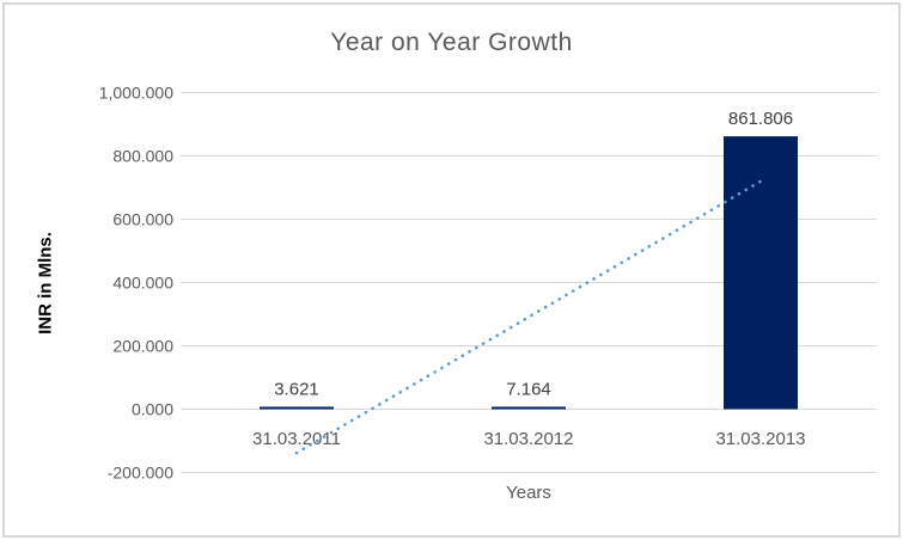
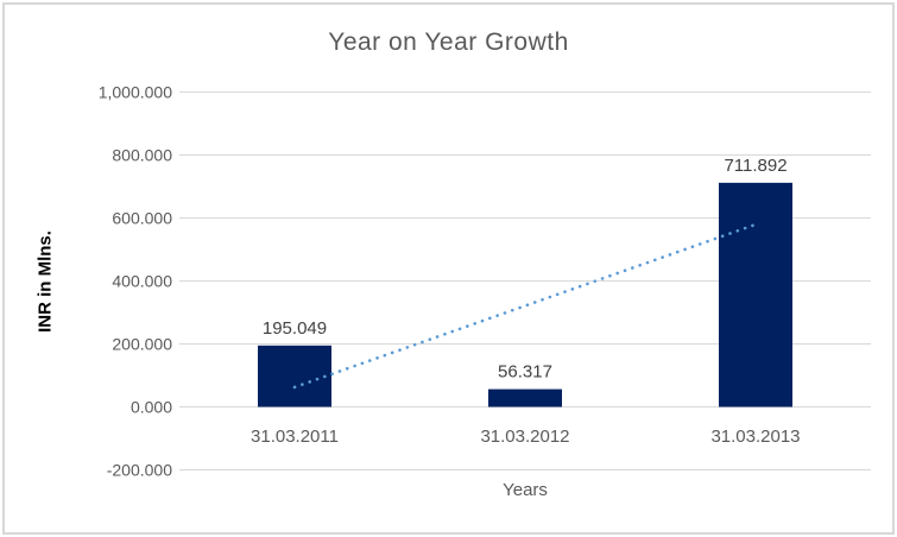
31.03.2011: 3.621 -> 195.049
31.03.2012: 7.164 -> 56.317
31.03.2013: 861.806 -> 711.892
